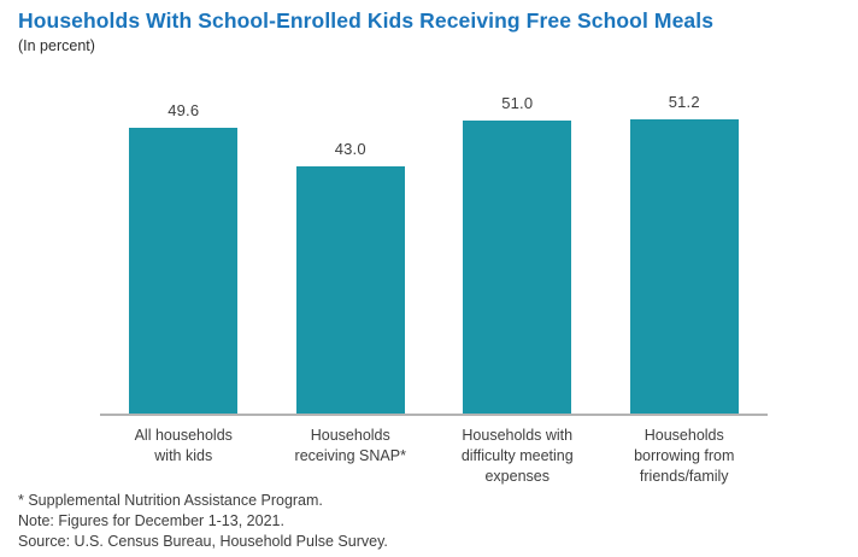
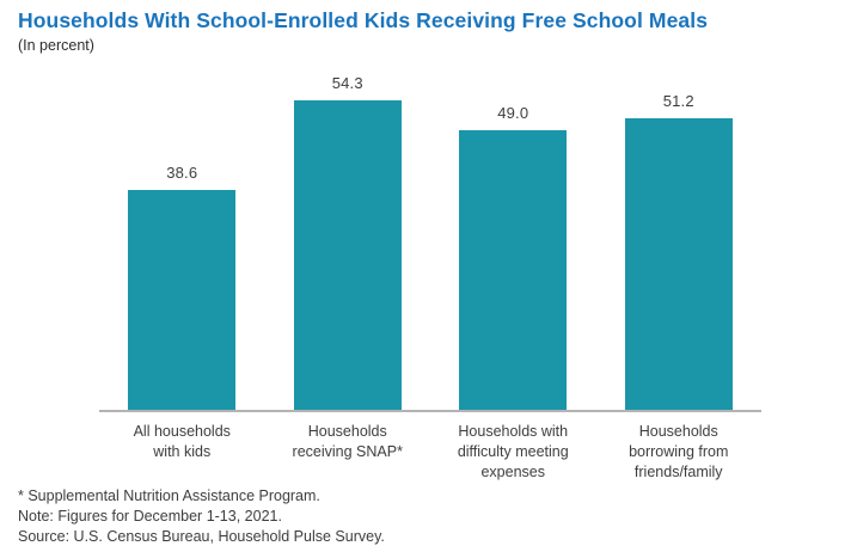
All households with kids: 49.6 -> 38.6
Households receiving SNAP*: 43.0 -> 54.3
Households with difficulty meeting expenses: 51.0 -> 49.0
